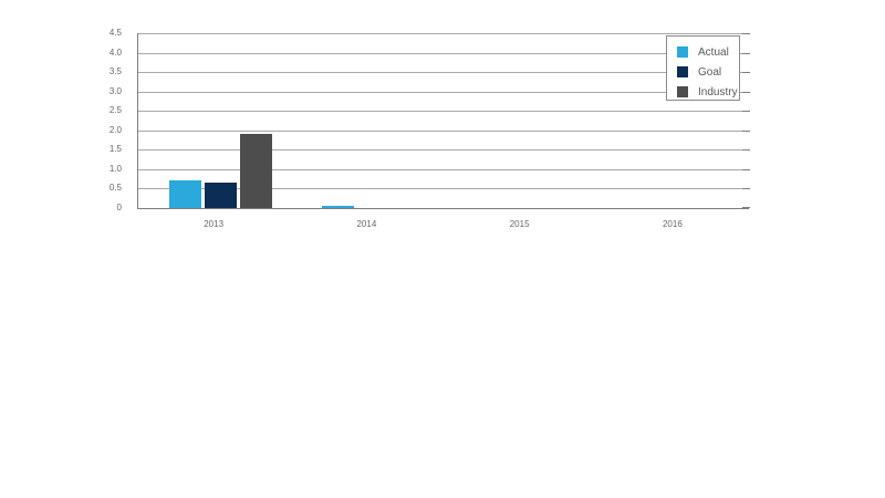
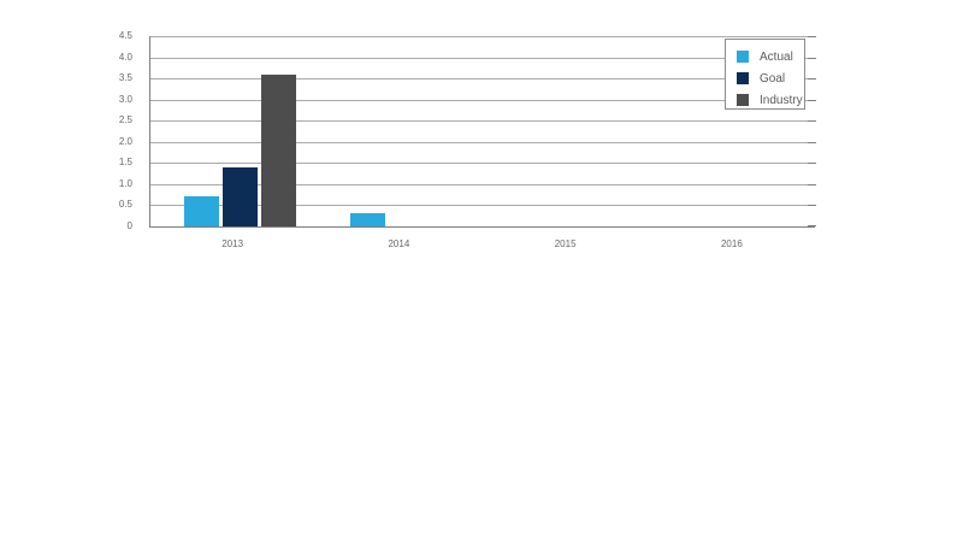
Goal/2013: 0.7 -> 1.4
Industry/2013: 1.9 -> 3.6
Actual/2014: 0.1 -> 0.3
